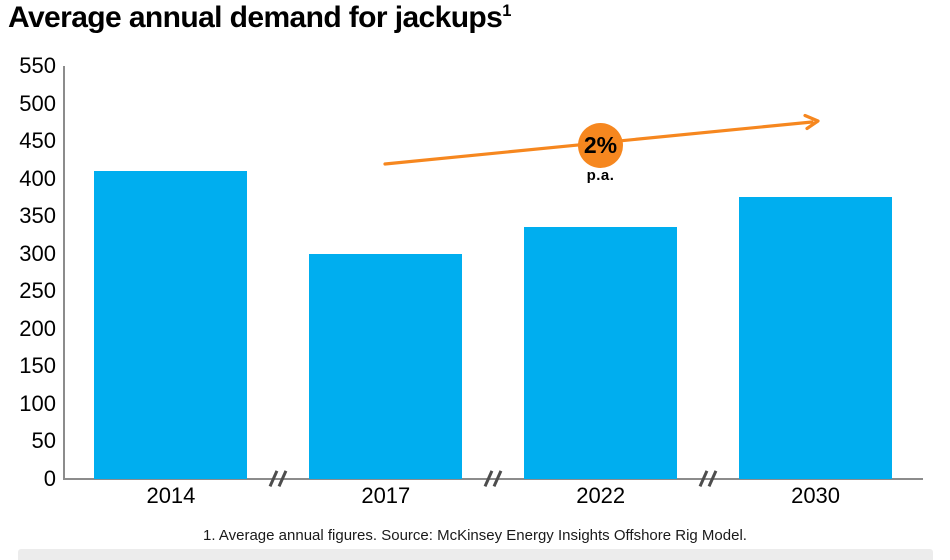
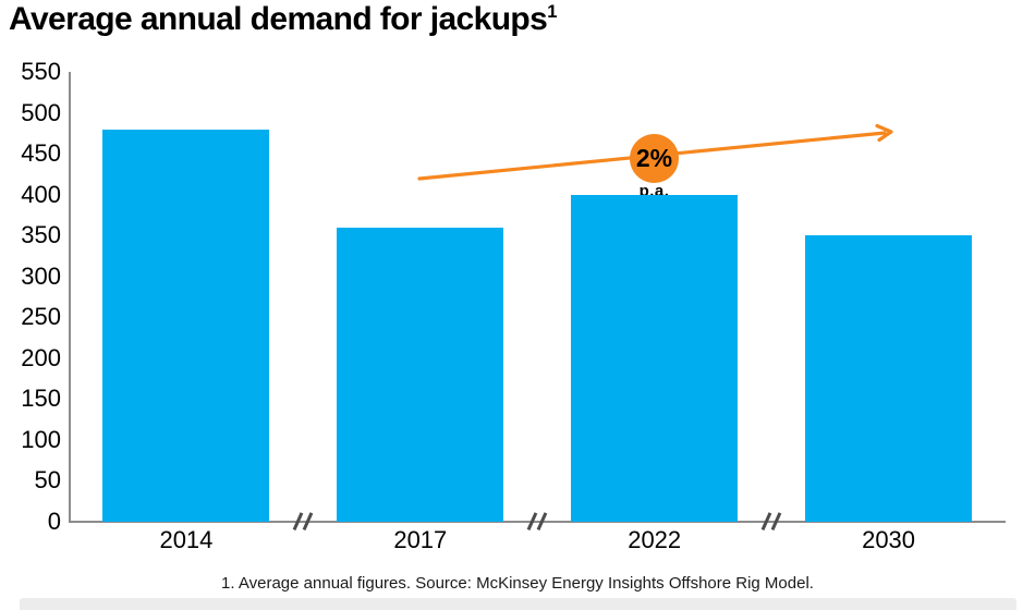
2014: 410 -> 480
2017: 300 -> 360
2022: 340 -> 400
2030: 380 -> 350
